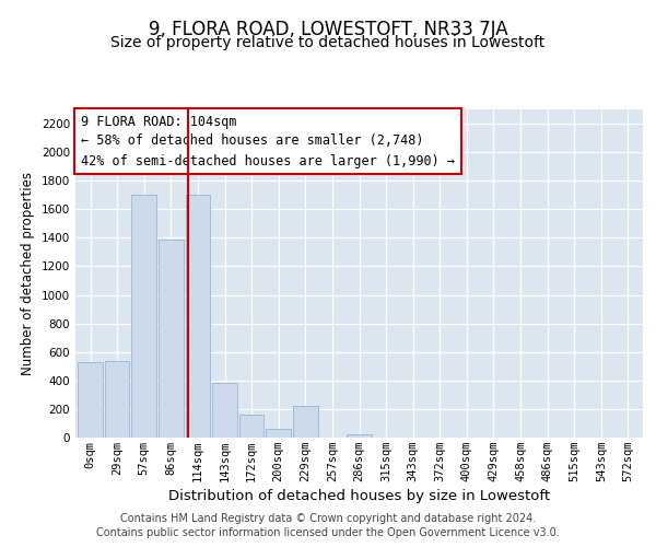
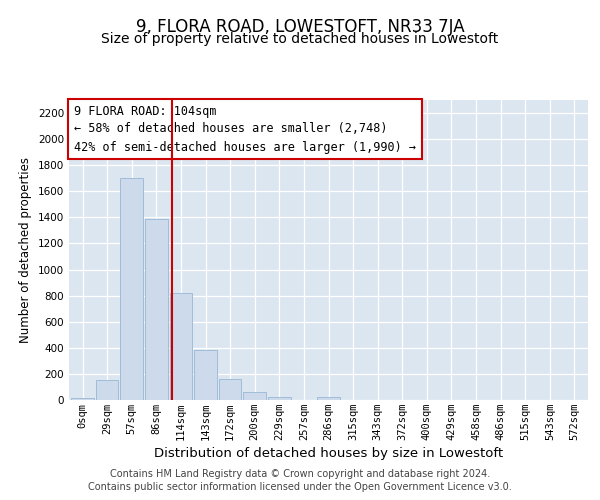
0sqm: 530 -> 20
29sqm: 540 -> 160
114sqm: 1700 -> 820
229sqm: 220 -> 20
